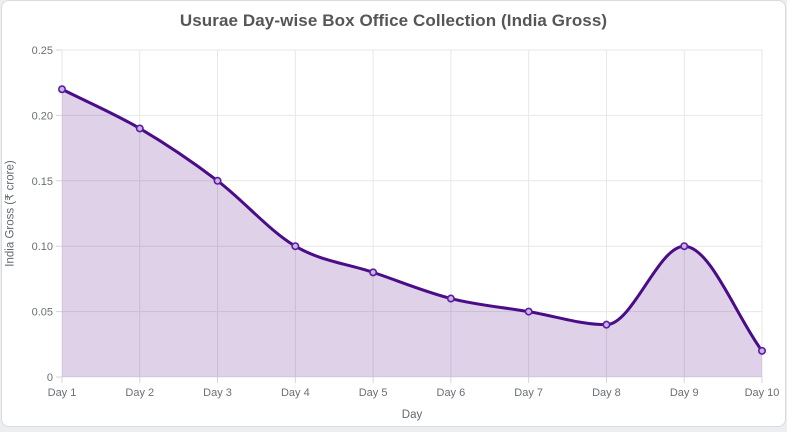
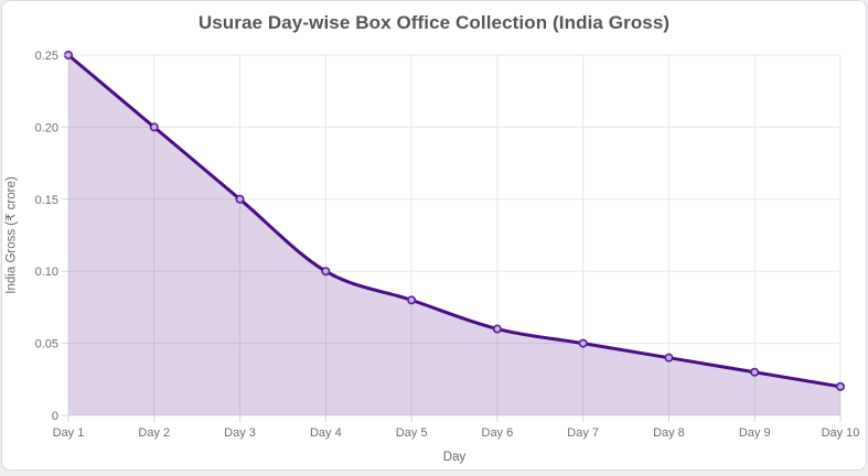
Day 1: 0.22 -> 0.25
Day 2: 0.19 -> 0.20
Day 9: 0.10 -> 0.03
